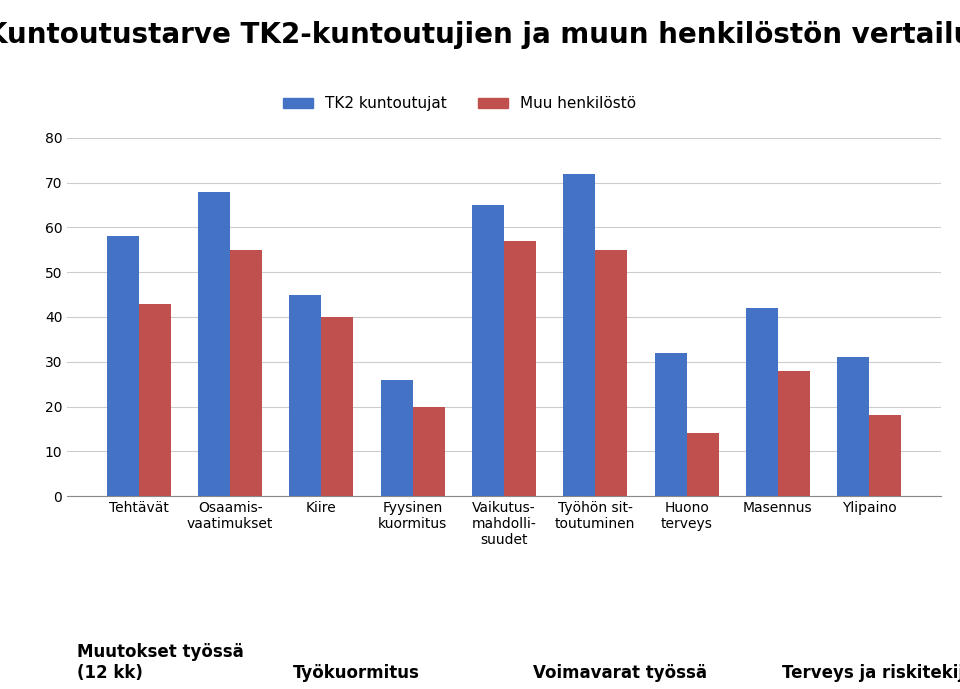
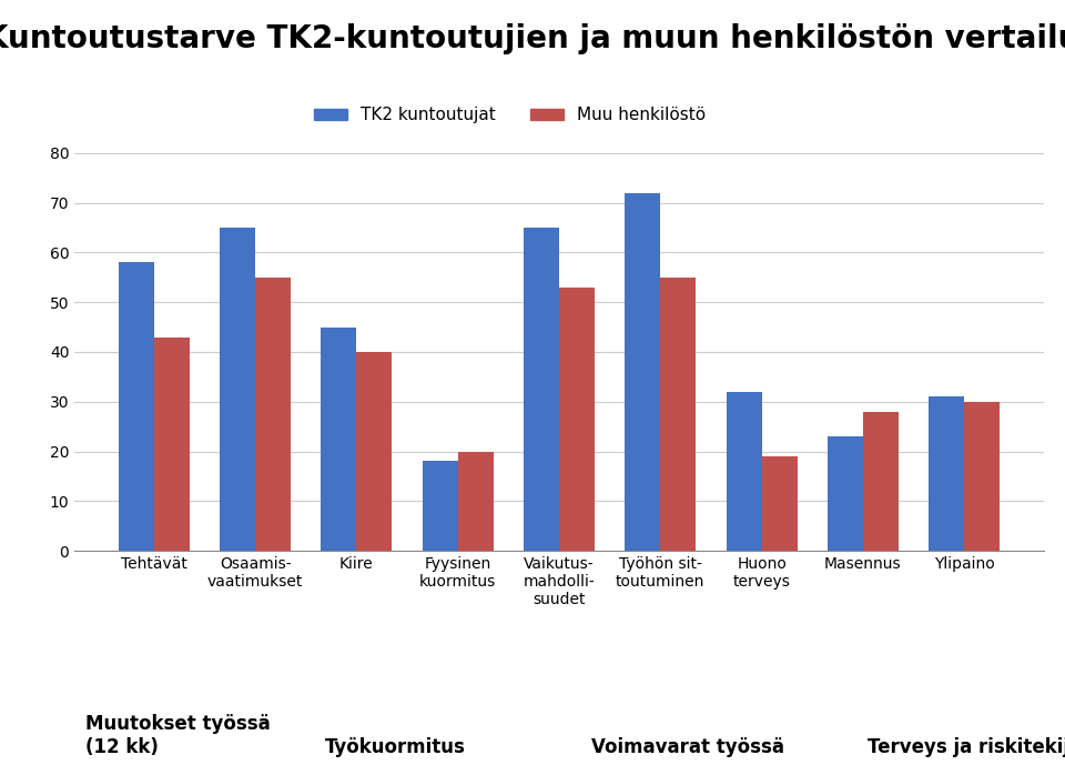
TK2 kuntoutujat/Osaamis- vaatimukset: 68 -> 65
TK2 kuntoutujat/Fyysinen kuormitus: 26 -> 18
Muu henkilöstö/Vaikutus- mahdolli- suudet: 57 -> 53
Muu henkilöstö/Huono terveys: 14 -> 19
TK2 kuntoutujat/Masennus: 42 -> 23
Muu henkilöstö/Ylipaino: 18 -> 30
